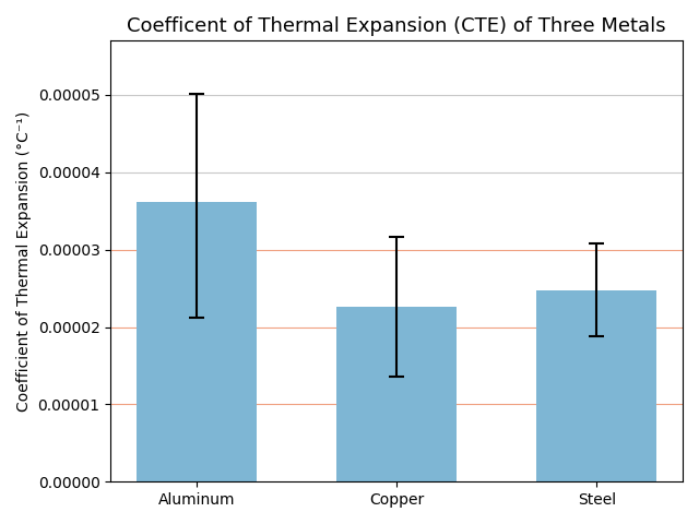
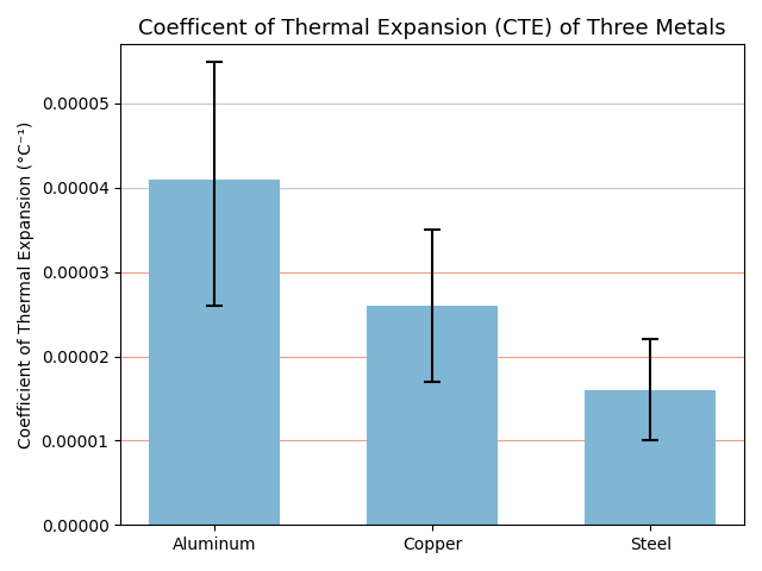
Aluminum: 0.0000362 -> 0.0000410
Copper: 0.0000226 -> 0.0000260
Steel: 0.0000248 -> 0.0000160
